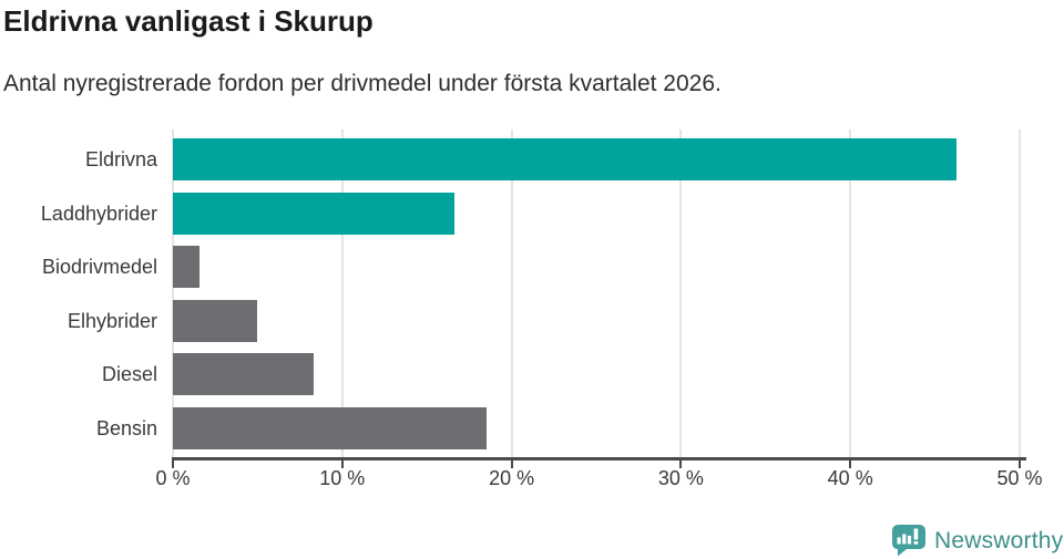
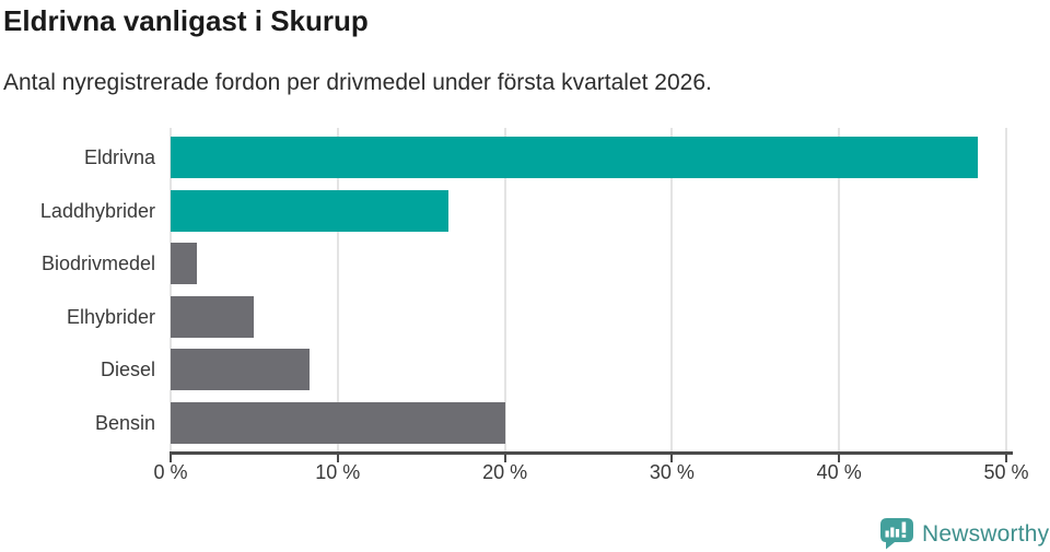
Eldrivna: 46.3% -> 48.3%
Bensin: 18.5% -> 20.0%
